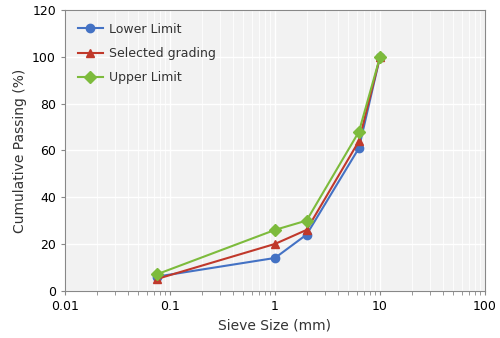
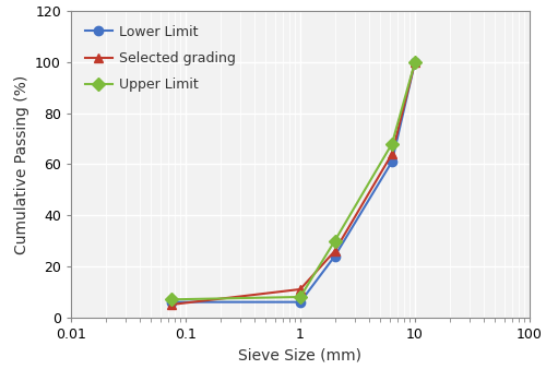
Lower Limit/1: 14 -> 6
Selected grading/1: 20 -> 11
Upper Limit/1: 26 -> 8
